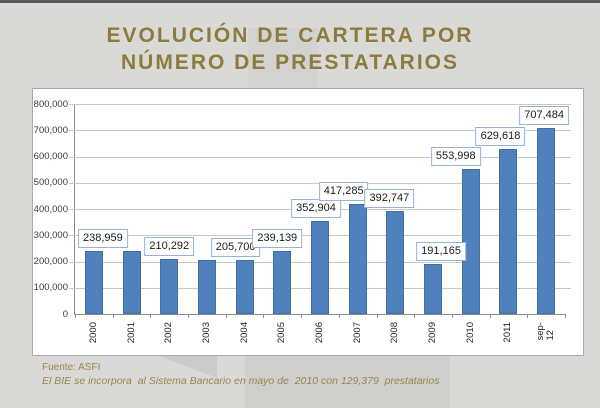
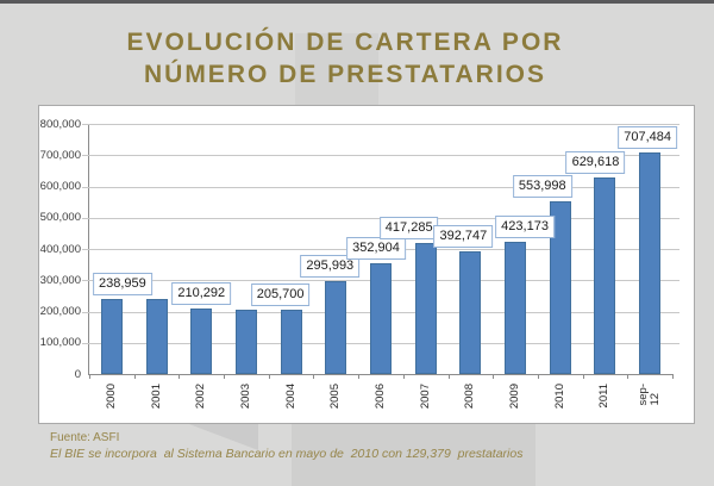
2005: 239,139 -> 295,993
2009: 191,165 -> 423,173
